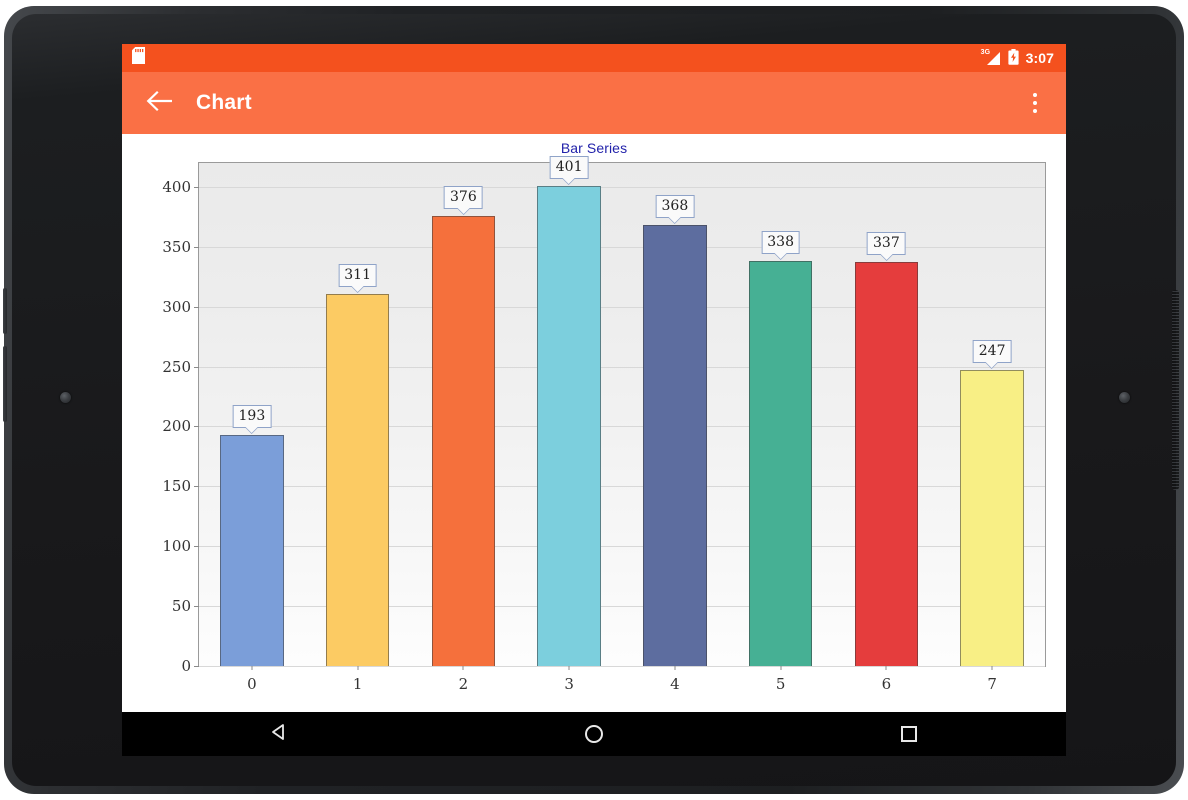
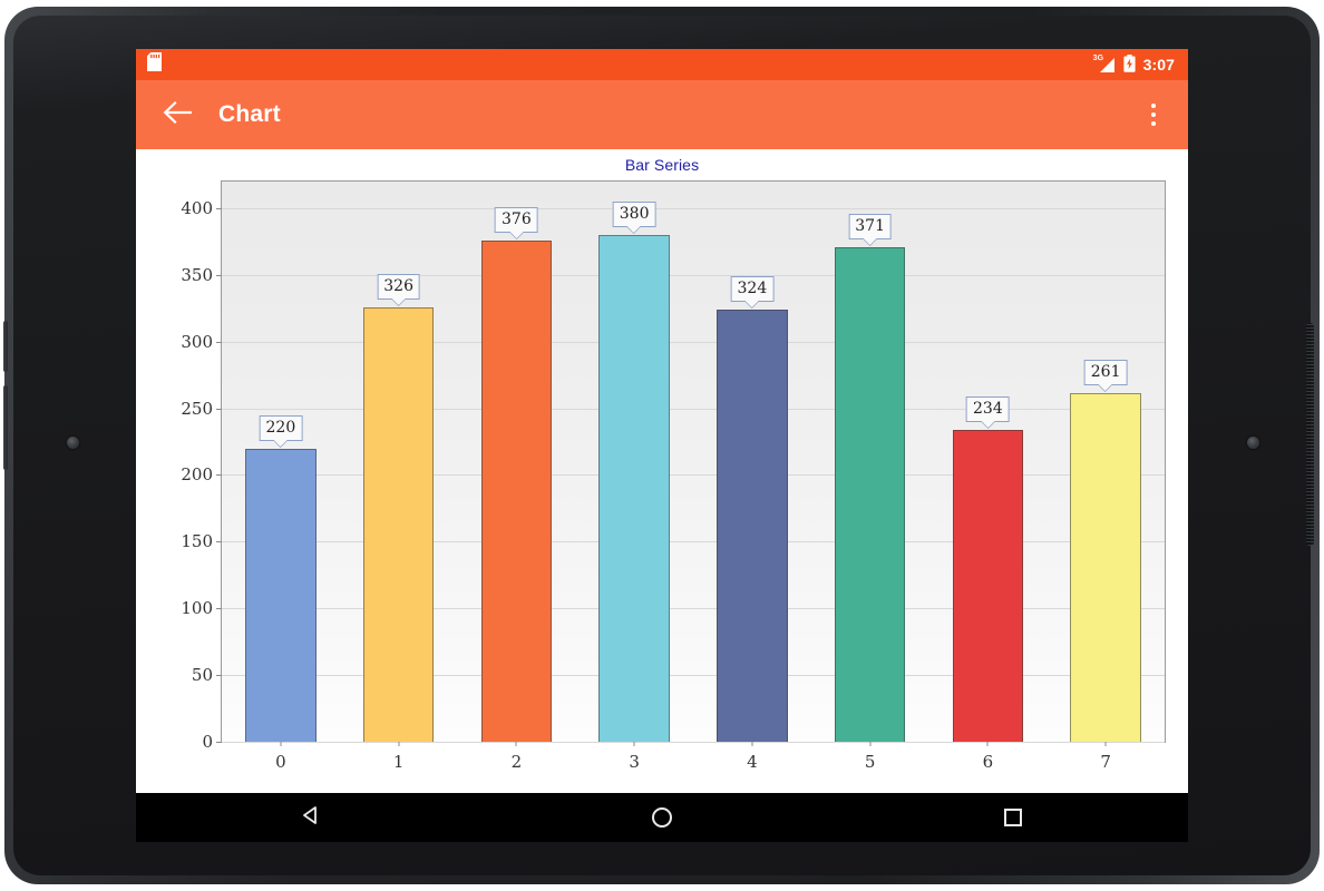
0: 193 -> 220
1: 311 -> 326
3: 401 -> 380
4: 368 -> 324
5: 338 -> 371
6: 337 -> 234
7: 247 -> 261
